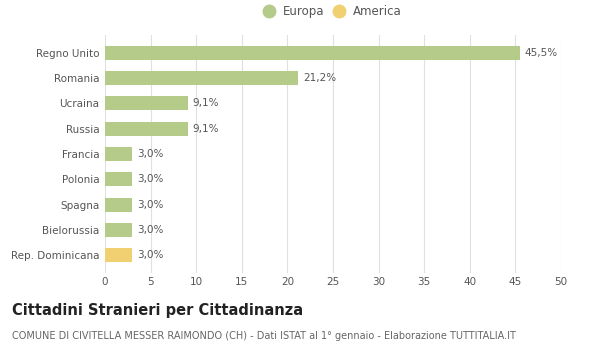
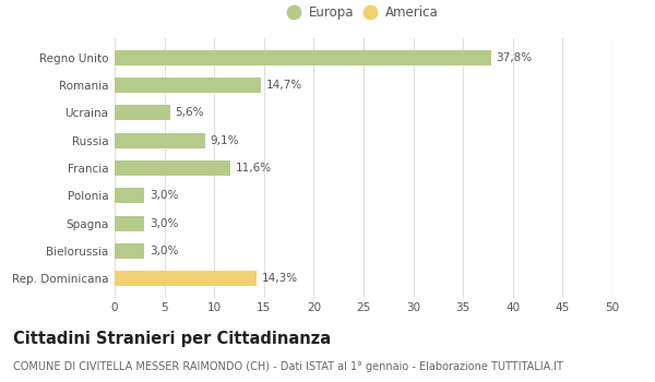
Regno Unito: 45,5% -> 37,8%
Romania: 21,2% -> 14,7%
Ucraina: 9,1% -> 5,6%
Francia: 3,0% -> 11,6%
Rep. Dominicana: 3,0% -> 14,3%
